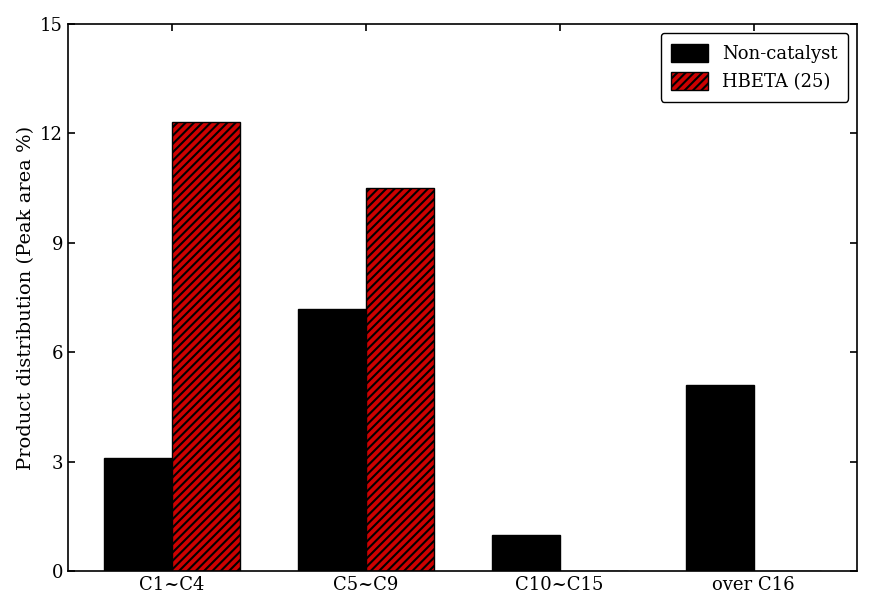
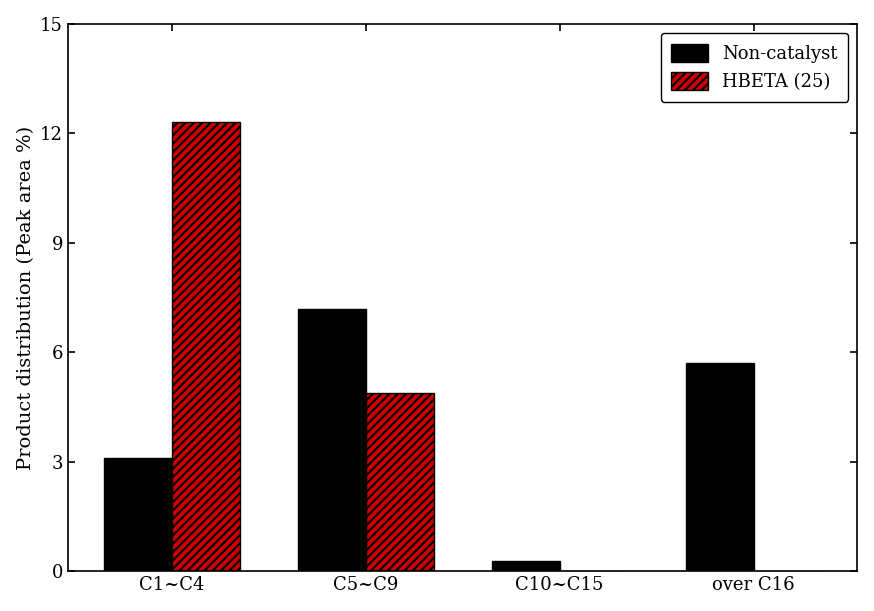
HBETA (25)/C5~C9: 10.5 -> 4.9
Non-catalyst/C10~C15: 1.0 -> 0.3
Non-catalyst/over C16: 5.1 -> 5.7
